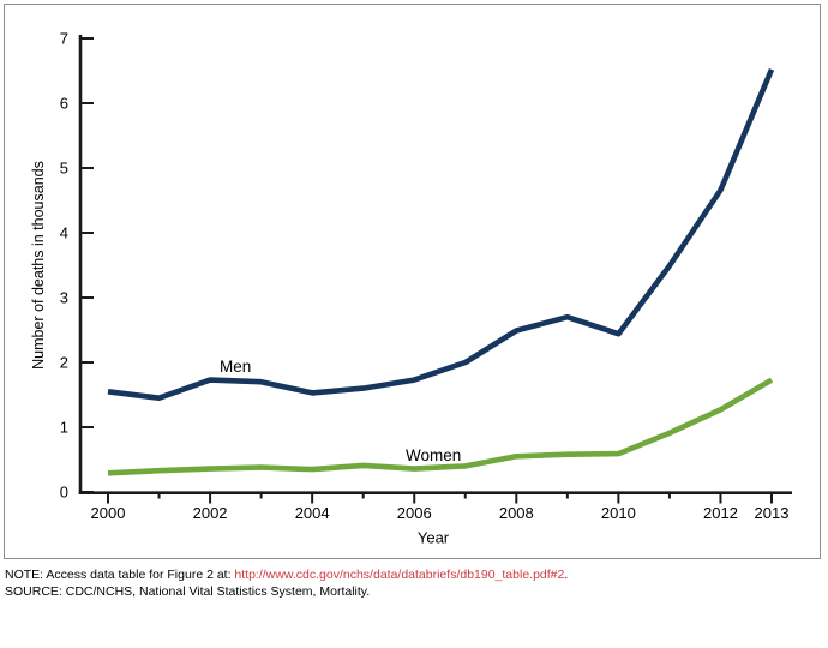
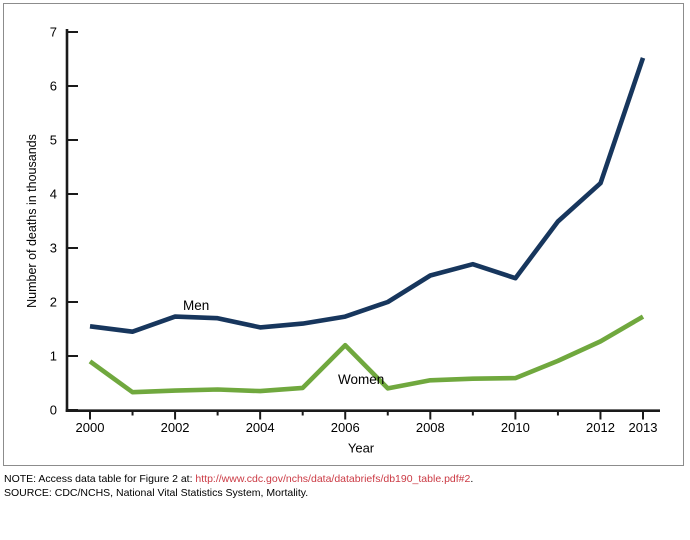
Women/2000: 0.3 -> 0.9
Women/2006: 0.4 -> 1.2
Men/2012: 4.7 -> 4.2
